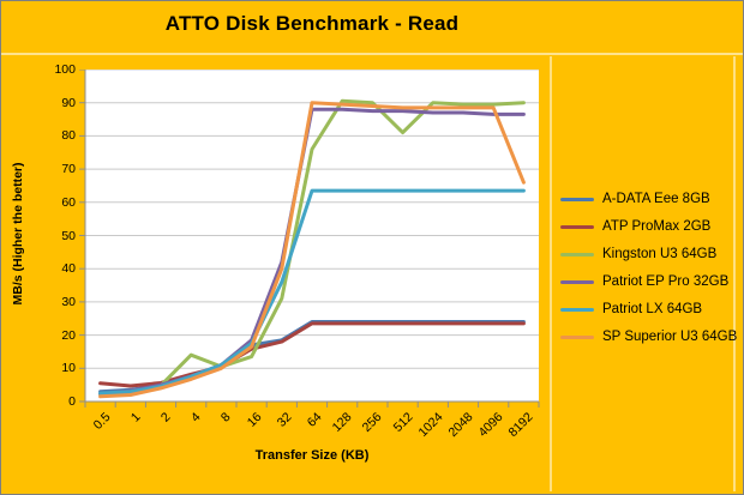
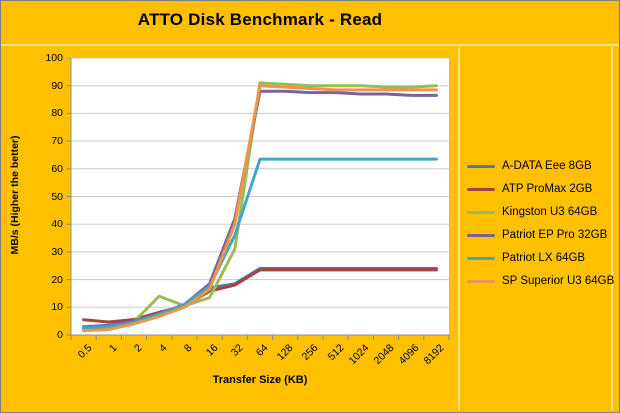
Kingston U3 64GB/64: 76 -> 91
Kingston U3 64GB/512: 81 -> 90
SP Superior U3 64GB/8192: 66 -> 88
